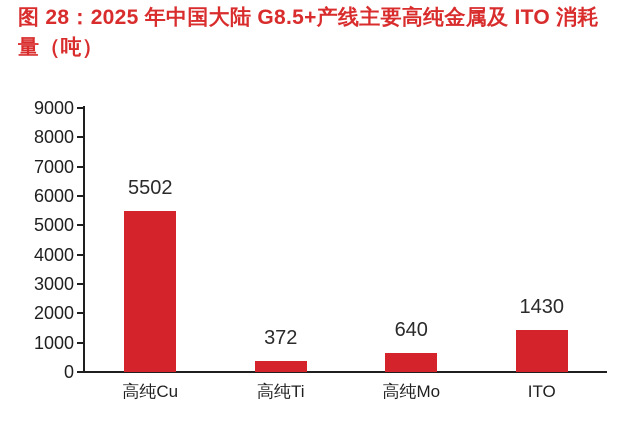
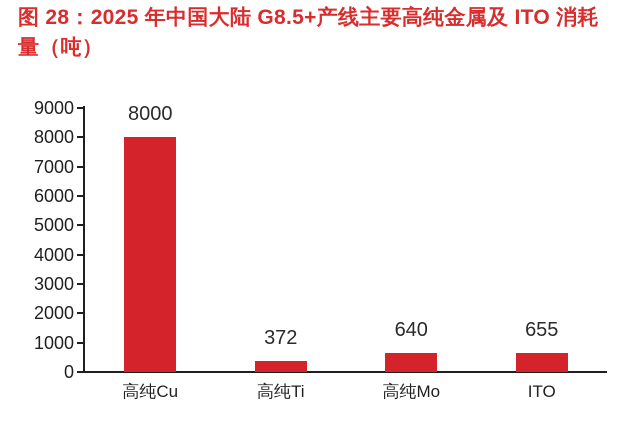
高纯Cu: 5502 -> 8000
ITO: 1430 -> 655
